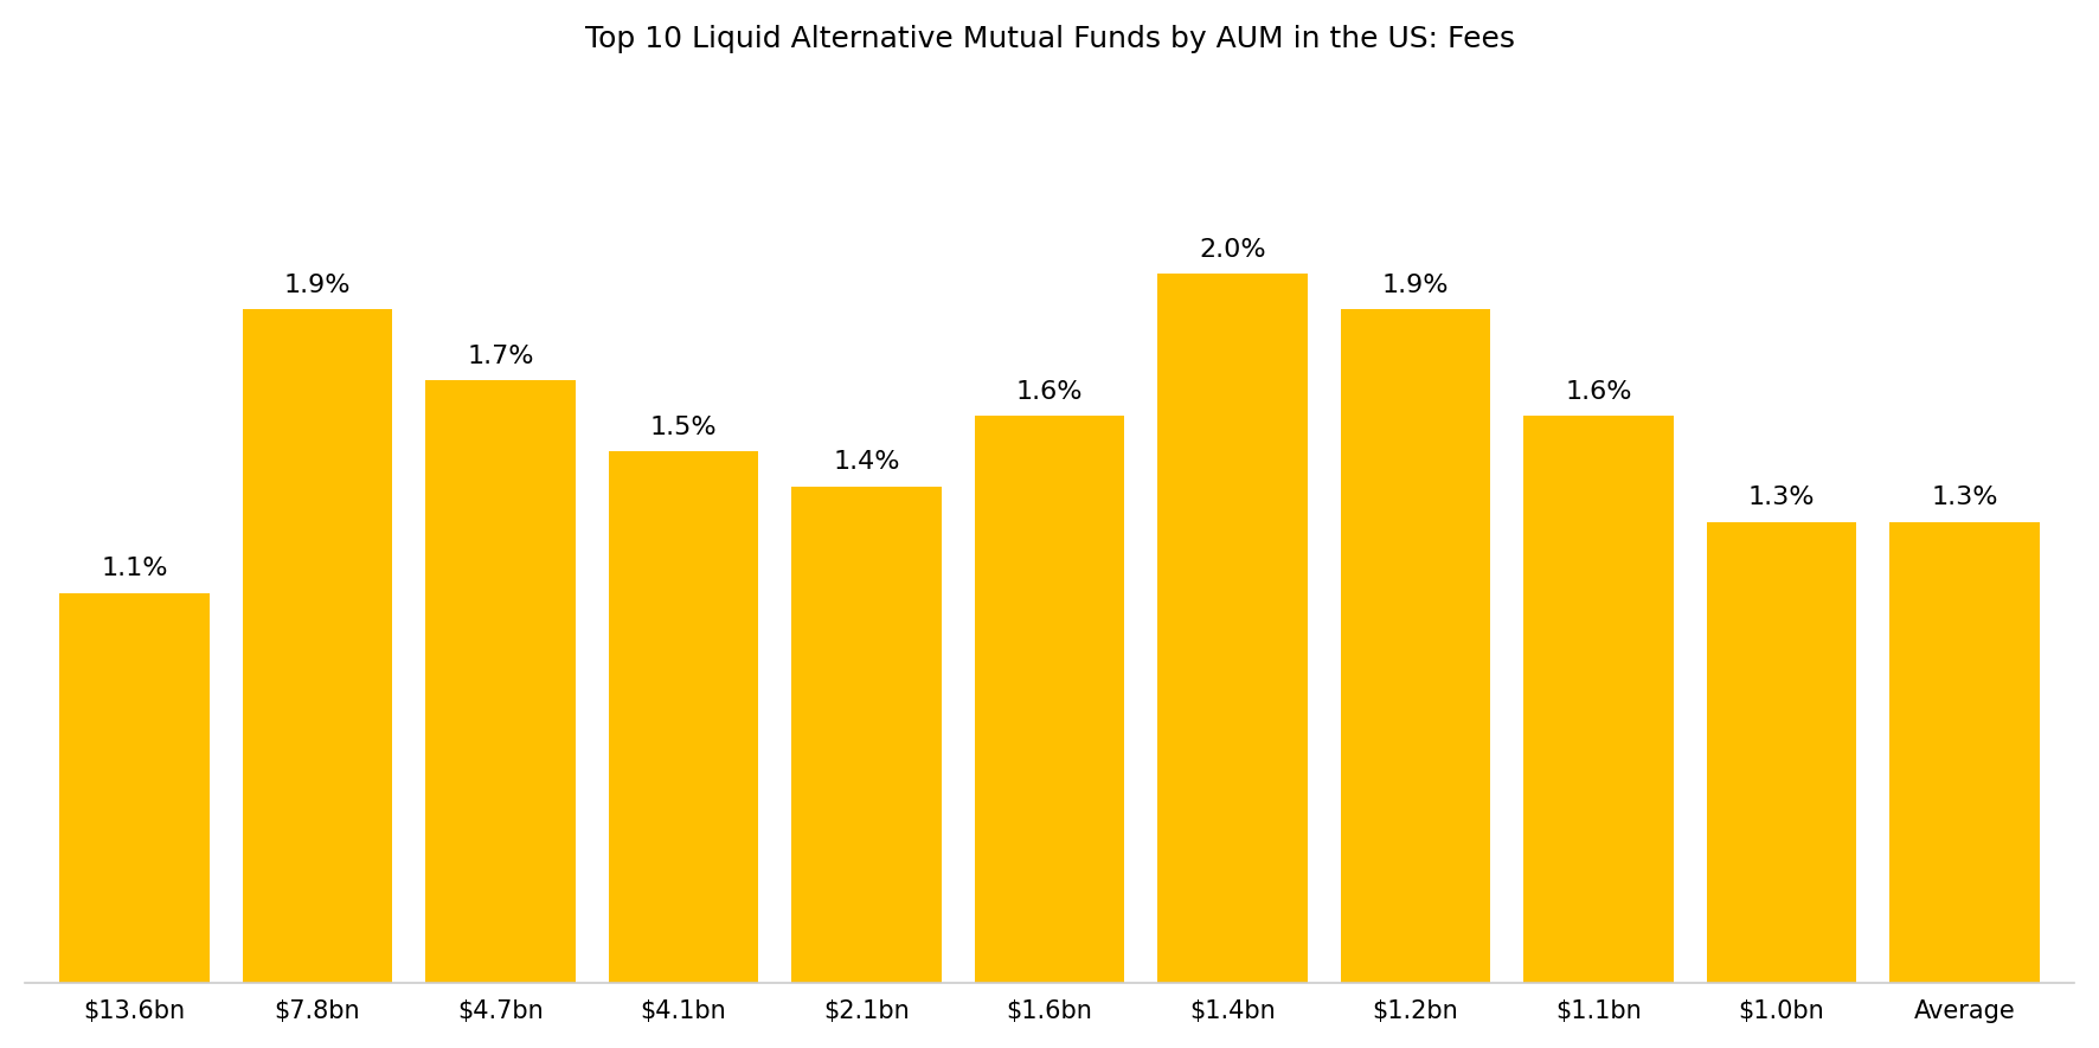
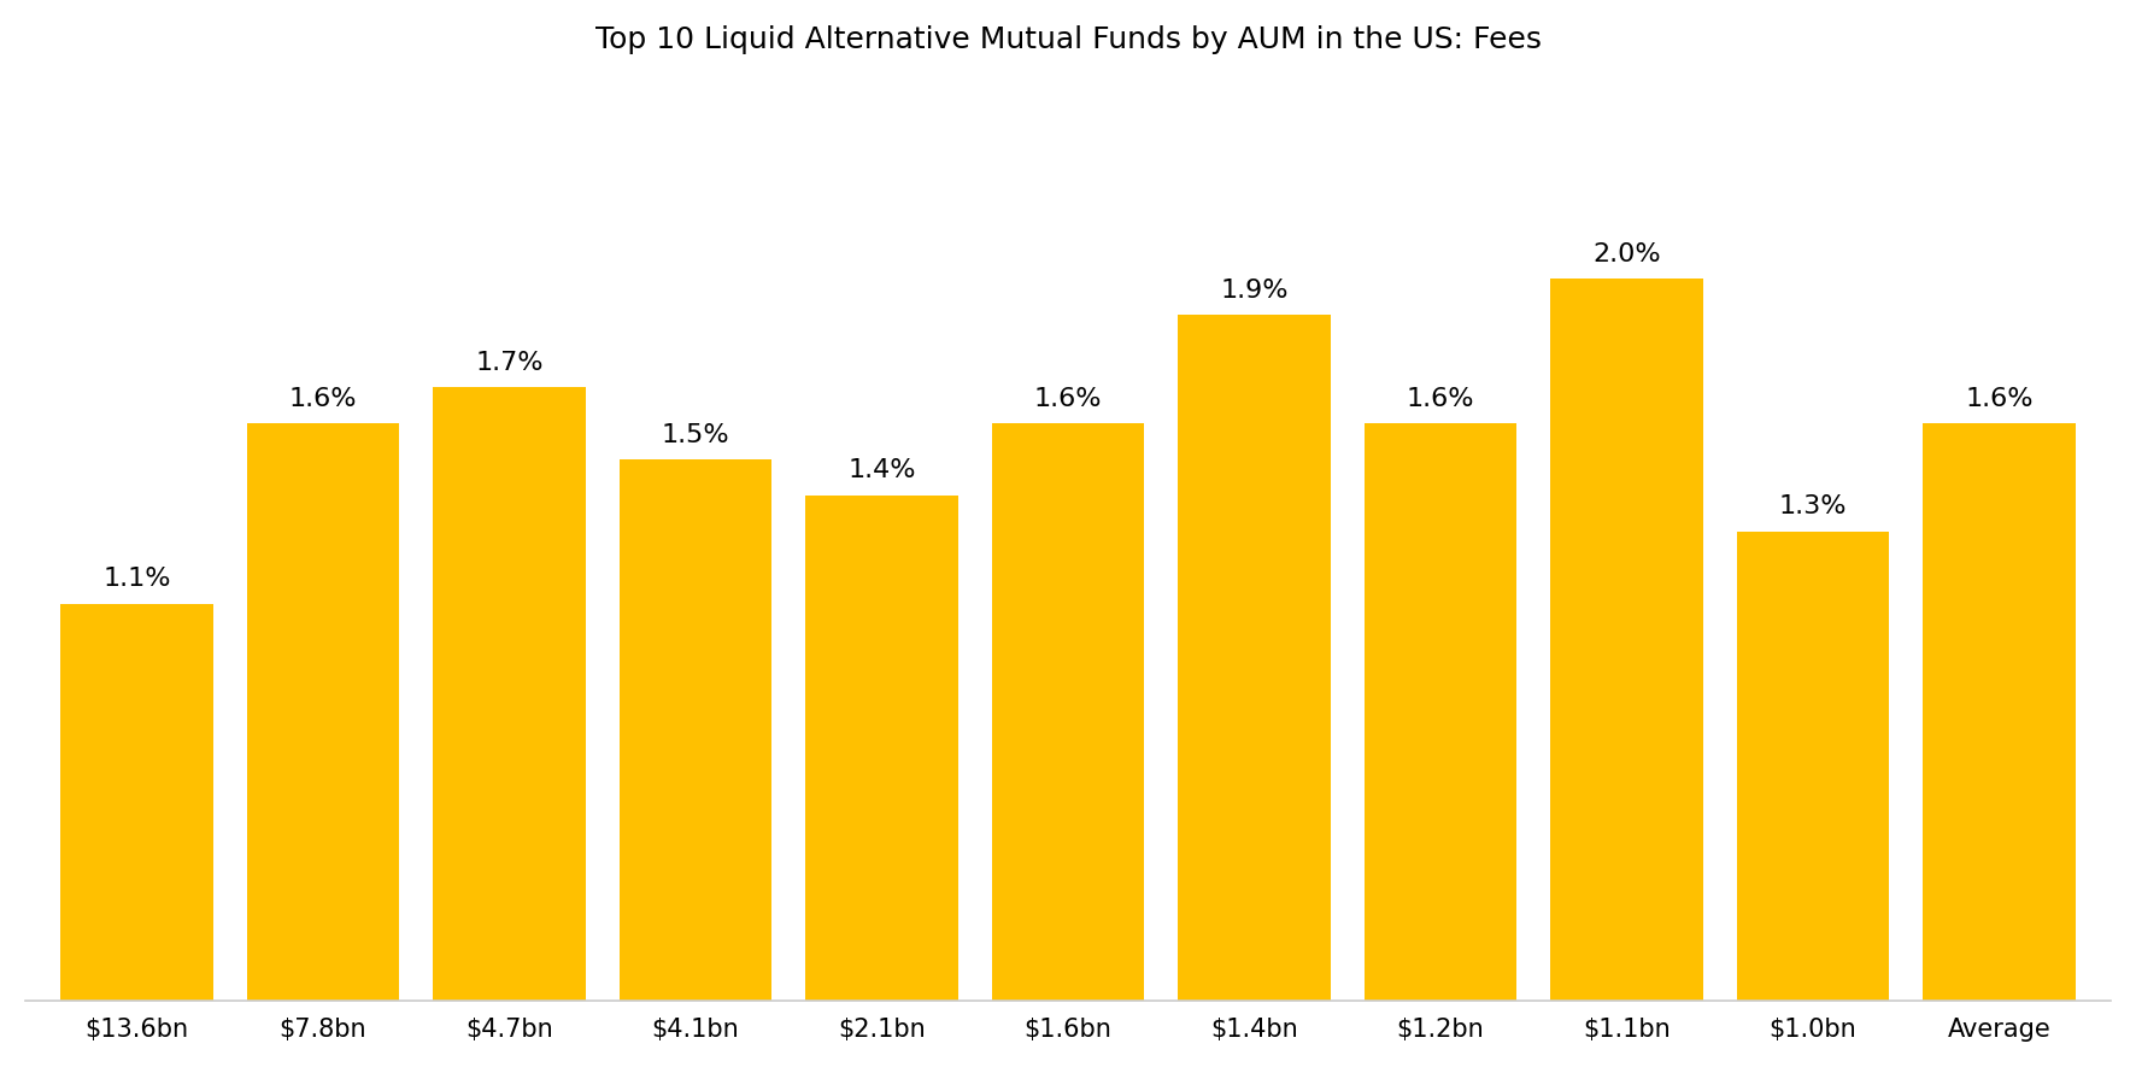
$7.8bn: 1.9% -> 1.6%
$1.4bn: 2.0% -> 1.9%
$1.2bn: 1.9% -> 1.6%
$1.1bn: 1.6% -> 2.0%
Average: 1.3% -> 1.6%
